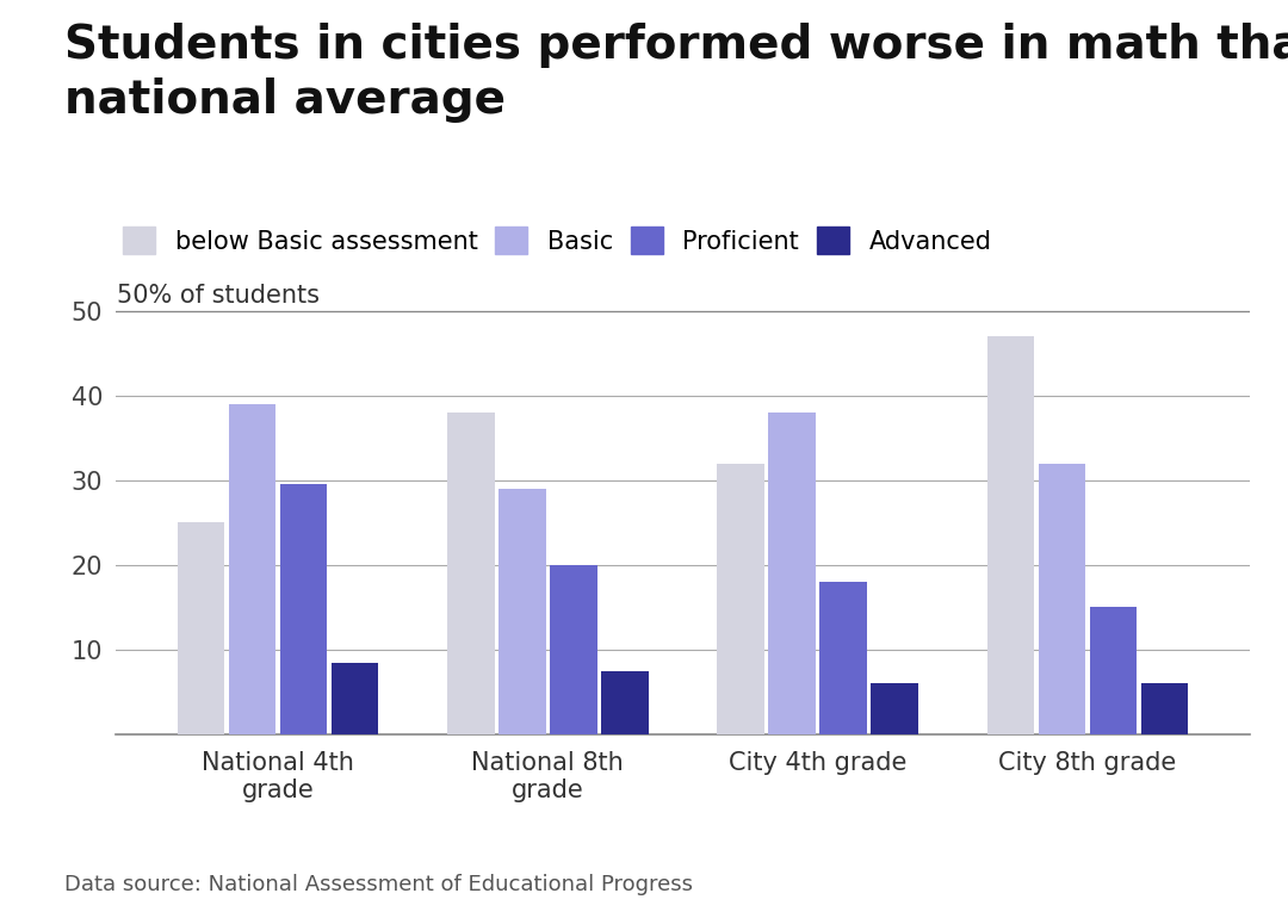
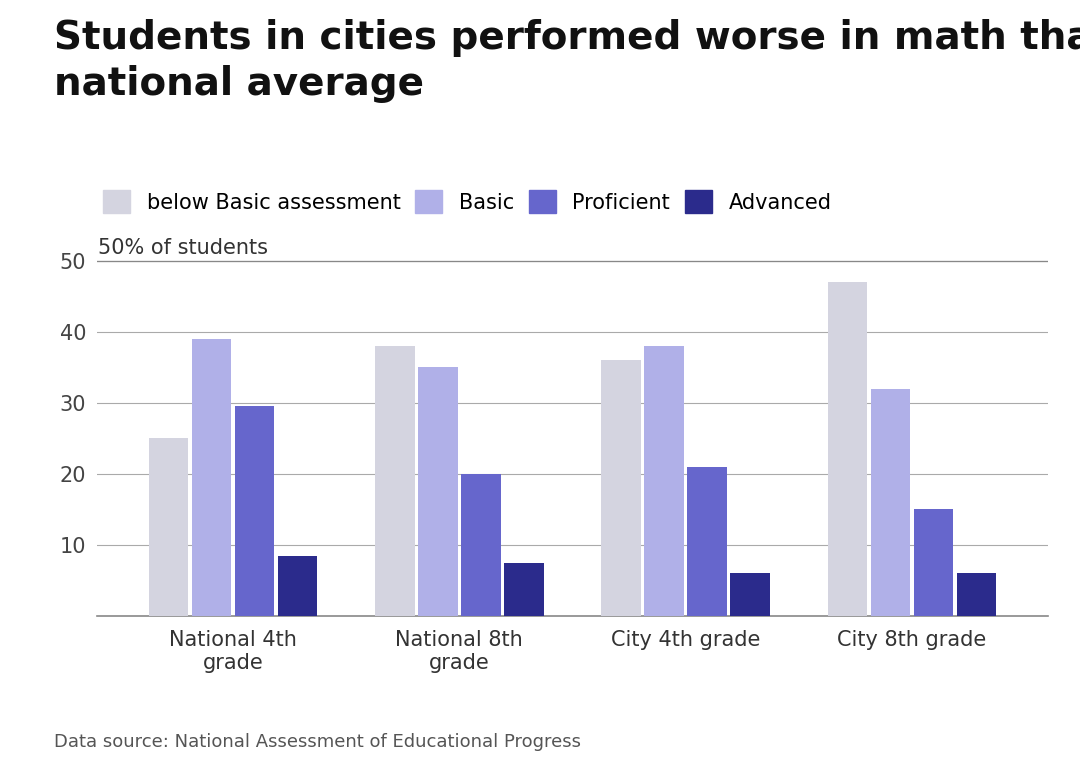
Basic/National 8th grade: 29 -> 35
below Basic assessment/City 4th grade: 32 -> 36
Proficient/City 4th grade: 18.0 -> 21.0
